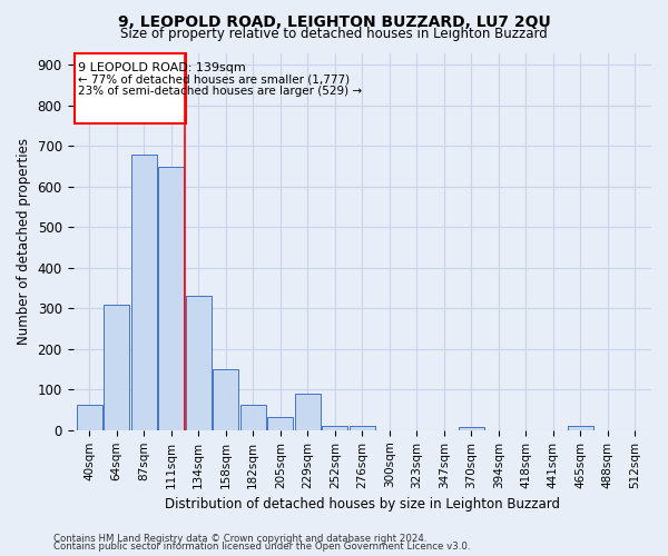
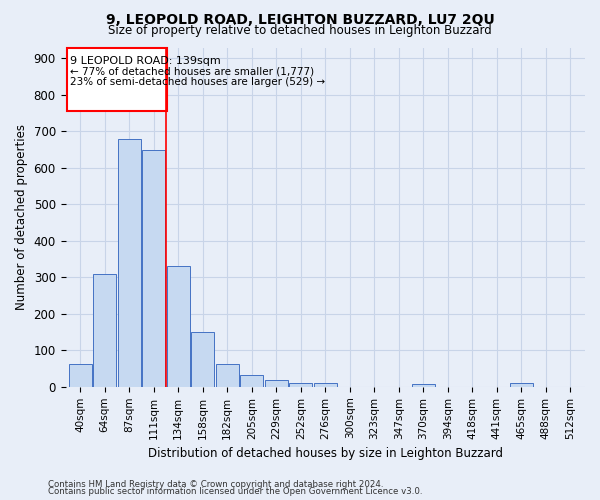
229sqm: 90 -> 20
